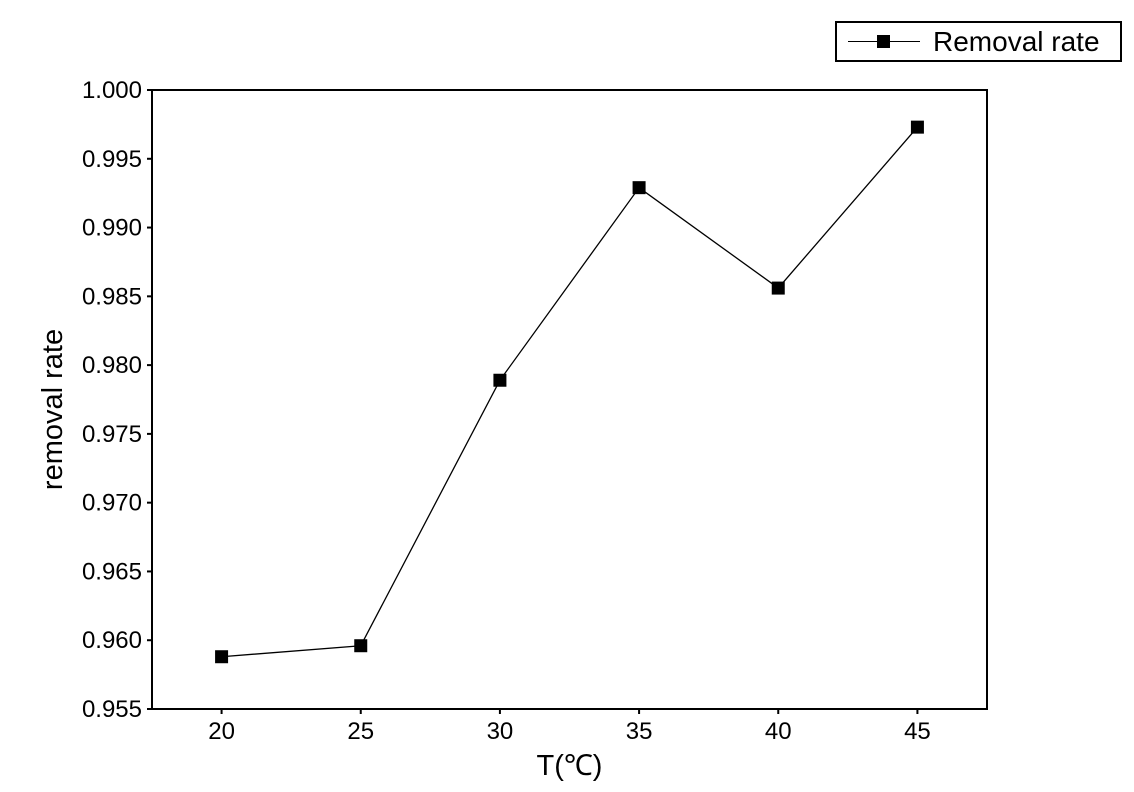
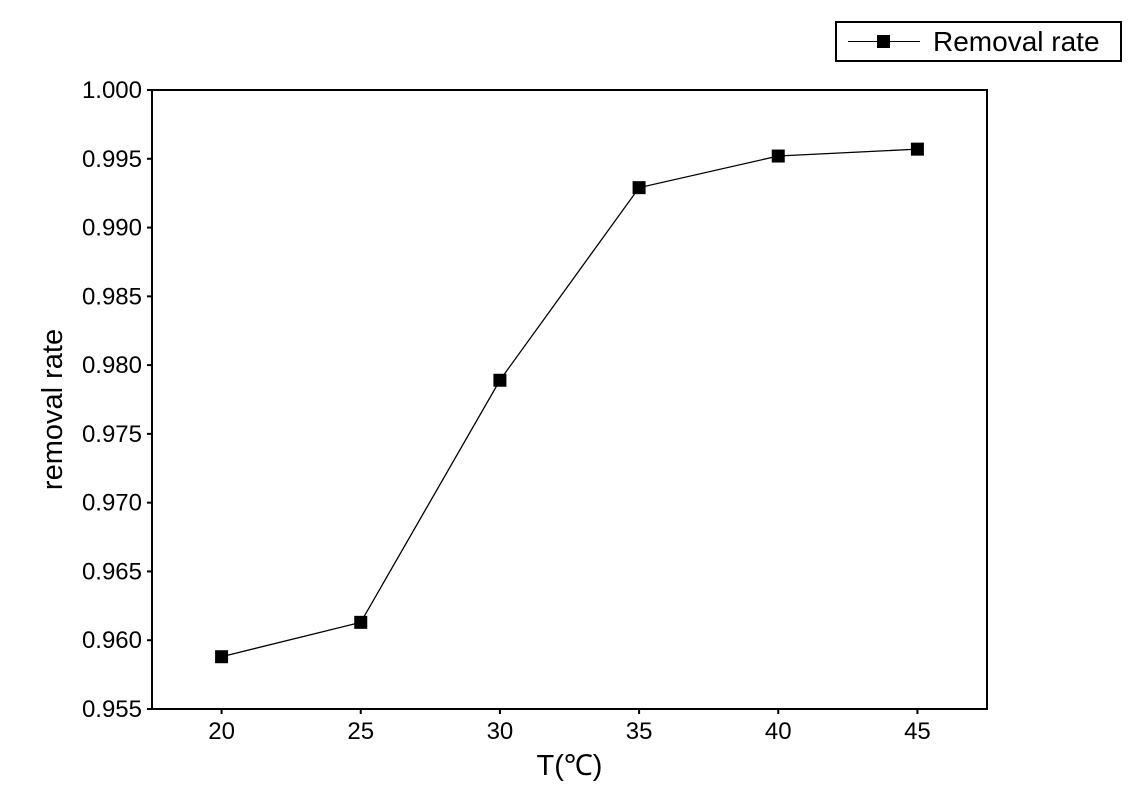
25: 0.9596 -> 0.9613
40: 0.9856 -> 0.9952
45: 0.9973 -> 0.9957
